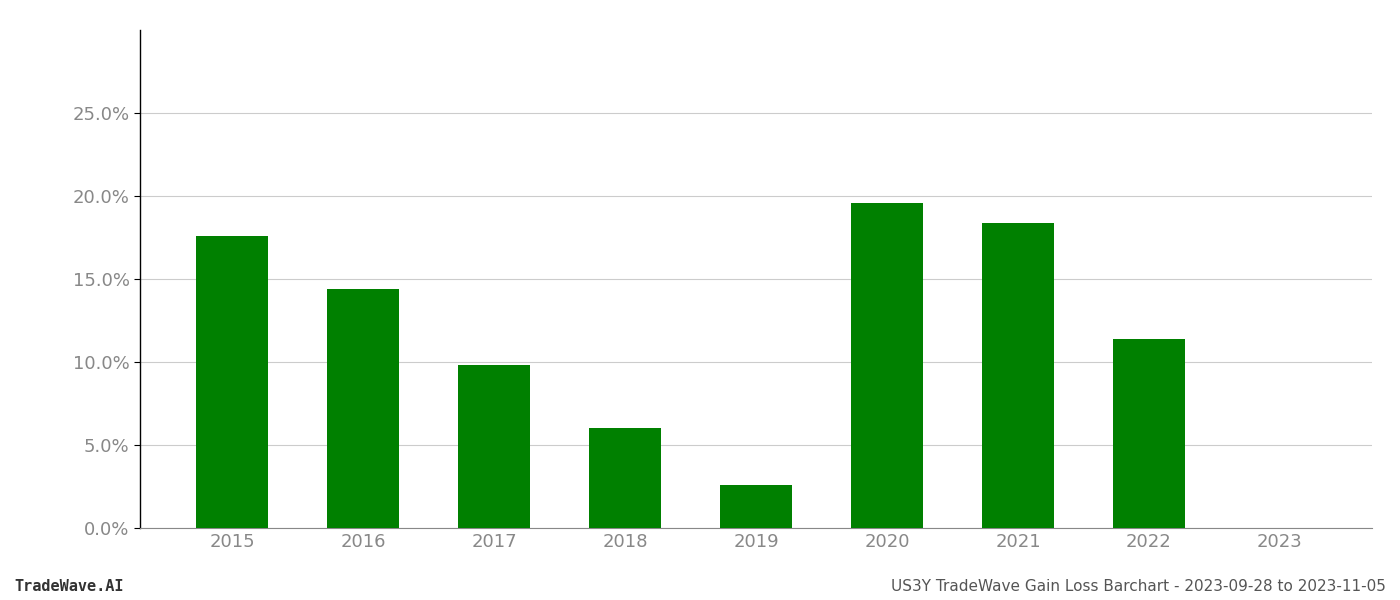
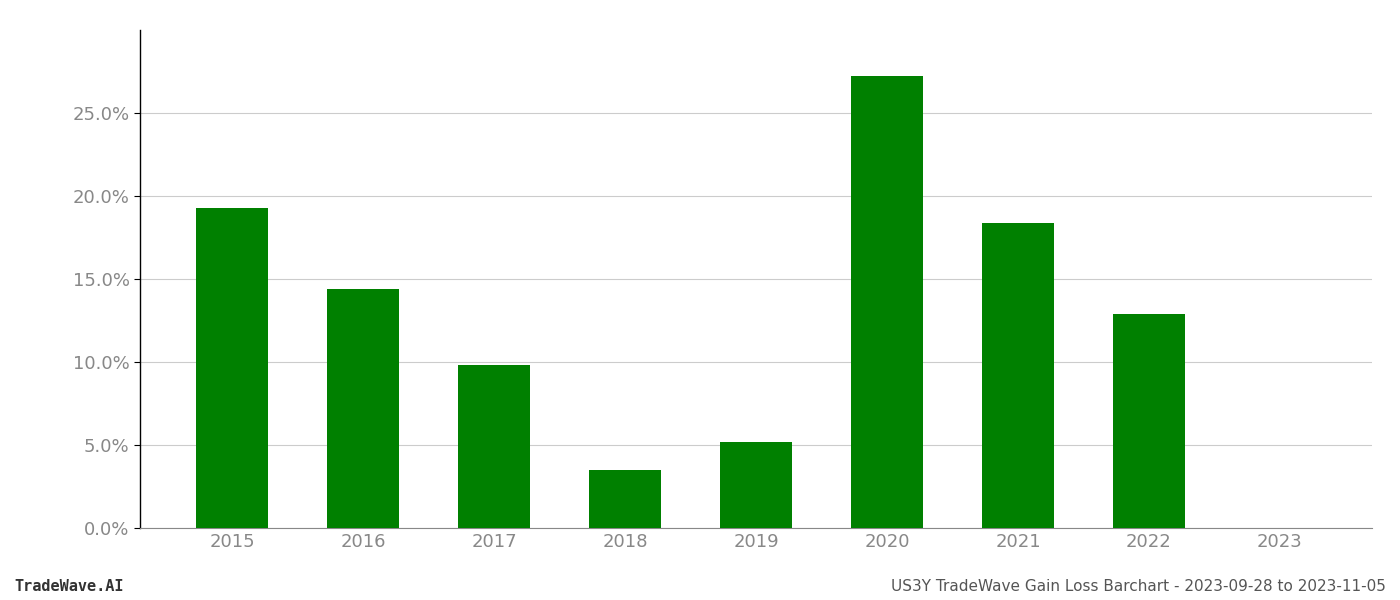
2015: 17.6% -> 19.3%
2018: 6.0% -> 3.5%
2019: 2.6% -> 5.2%
2020: 19.6% -> 27.2%
2022: 11.4% -> 12.9%
